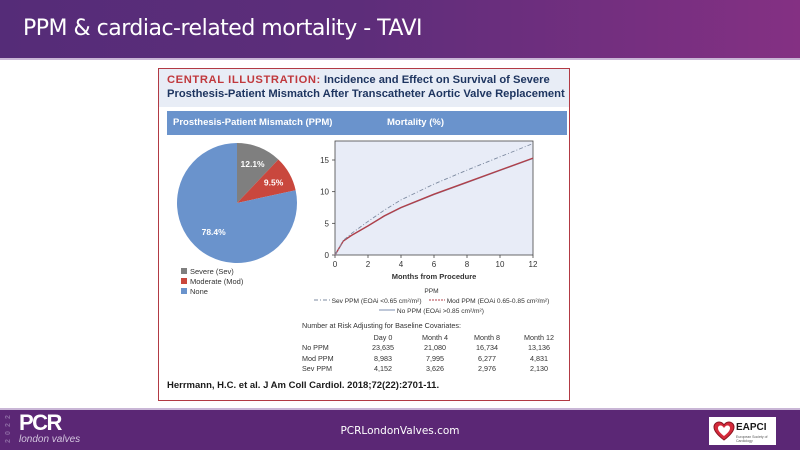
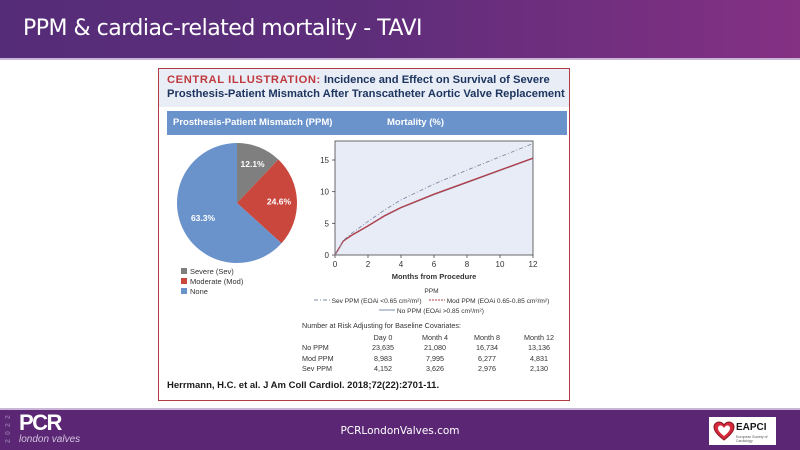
Prosthesis-Patient Mismatch (PPM)/Moderate (Mod): 9.5% -> 24.6%
Prosthesis-Patient Mismatch (PPM)/None: 78.4% -> 63.3%
